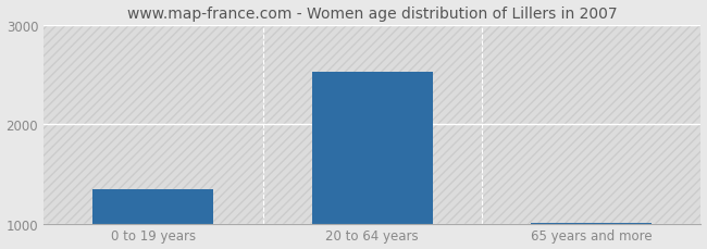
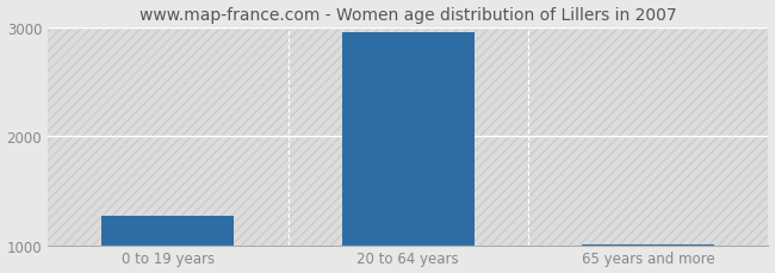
0 to 19 years: 1340 -> 1270
20 to 64 years: 2520 -> 2950
